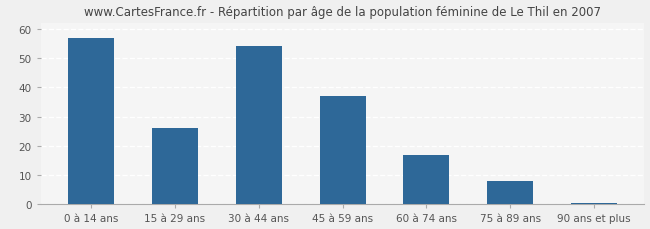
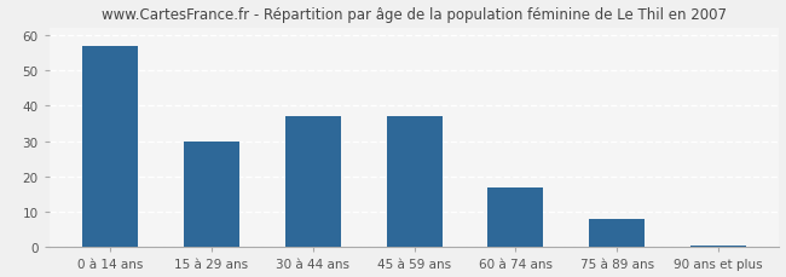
15 à 29 ans: 26.0 -> 30.0
30 à 44 ans: 54.0 -> 37.0
